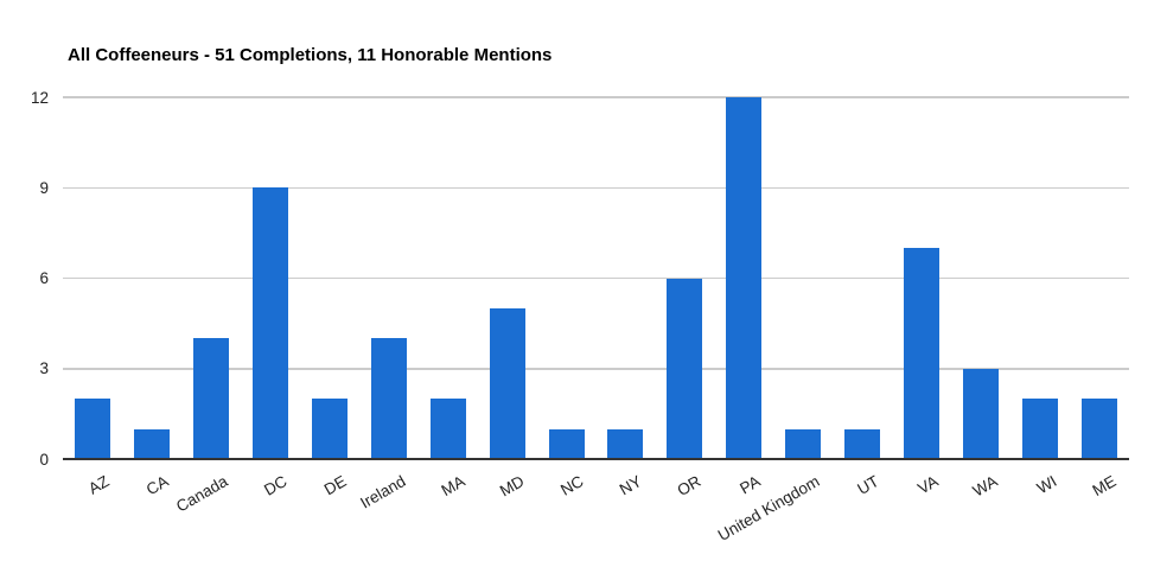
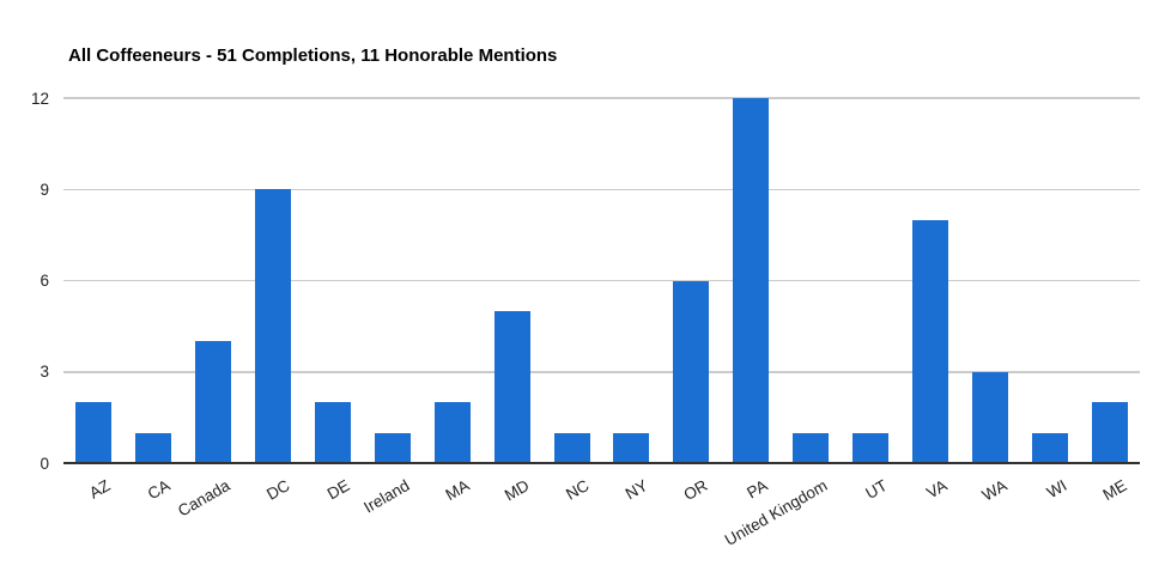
Ireland: 4 -> 1
VA: 7 -> 8
WI: 2 -> 1
